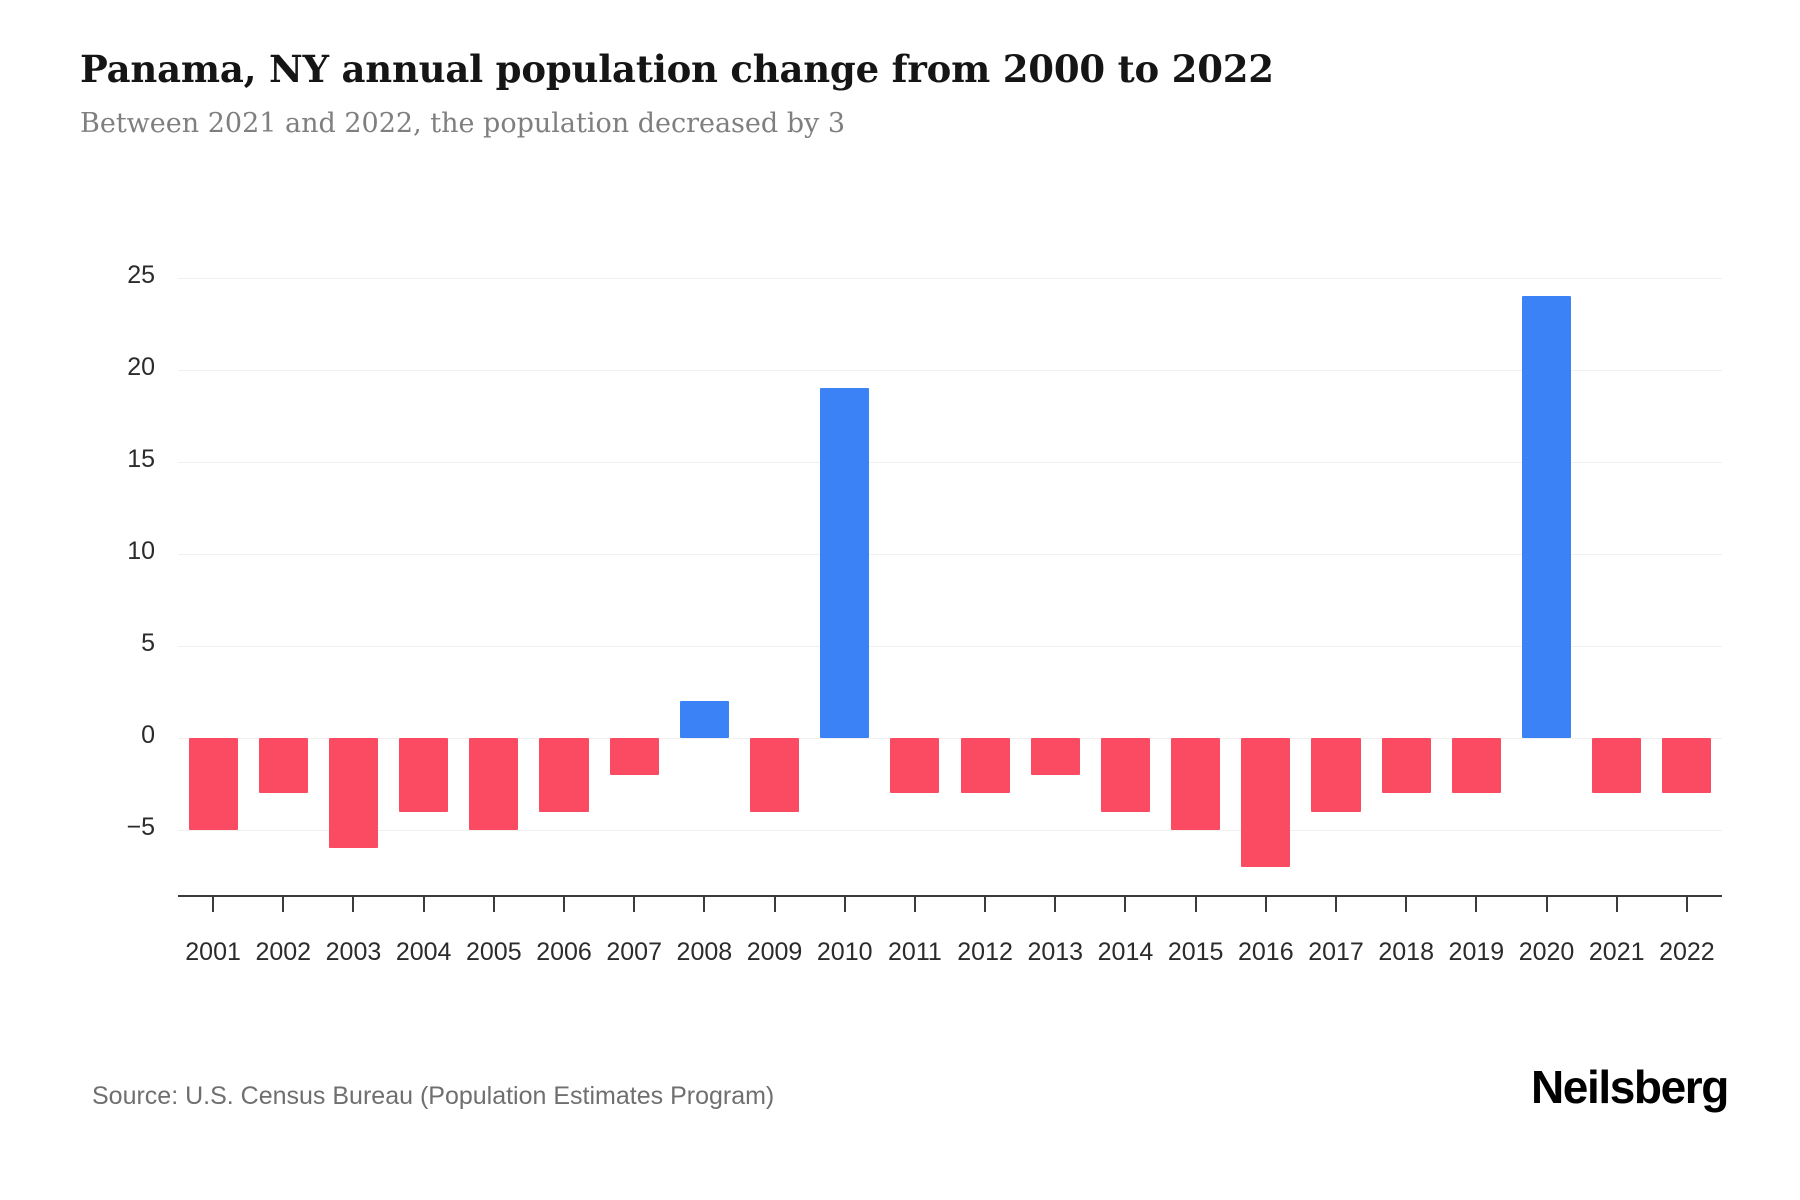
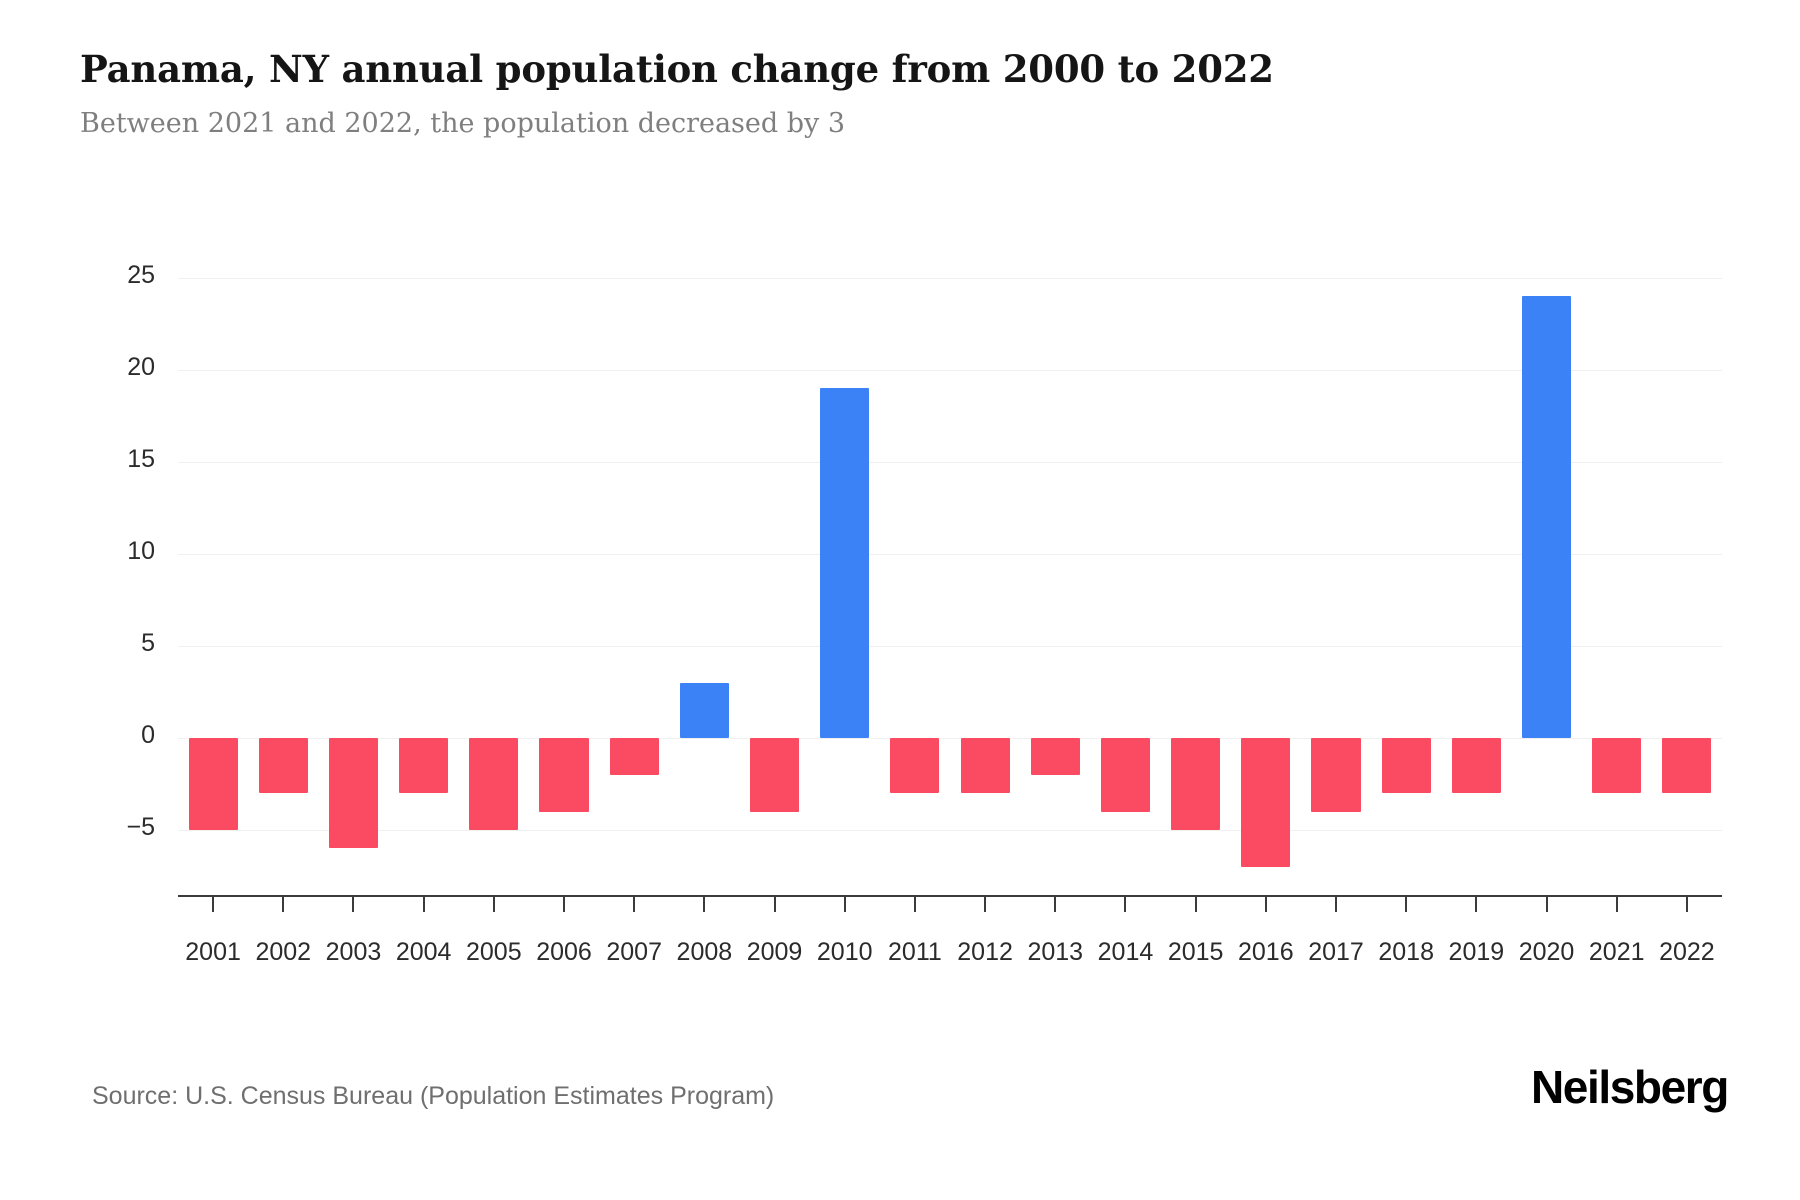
2004: -4 -> -3
2008: 2 -> 3
